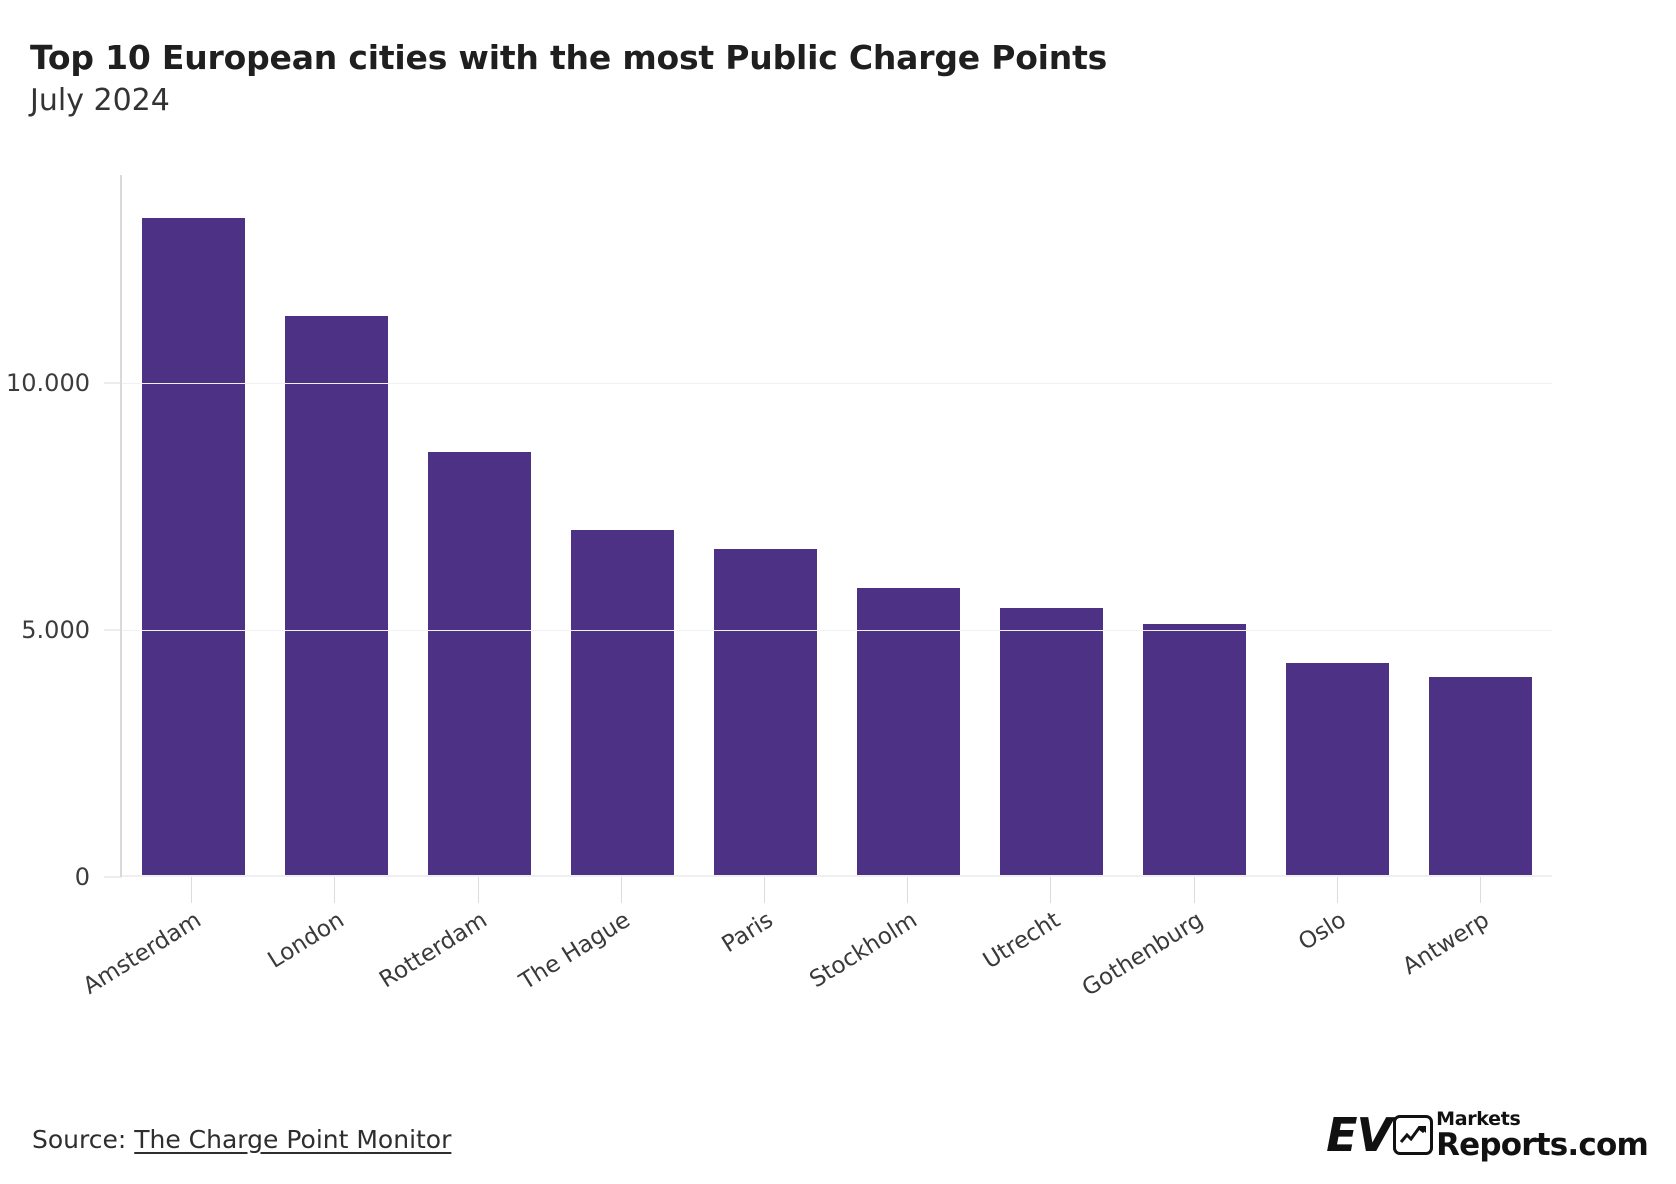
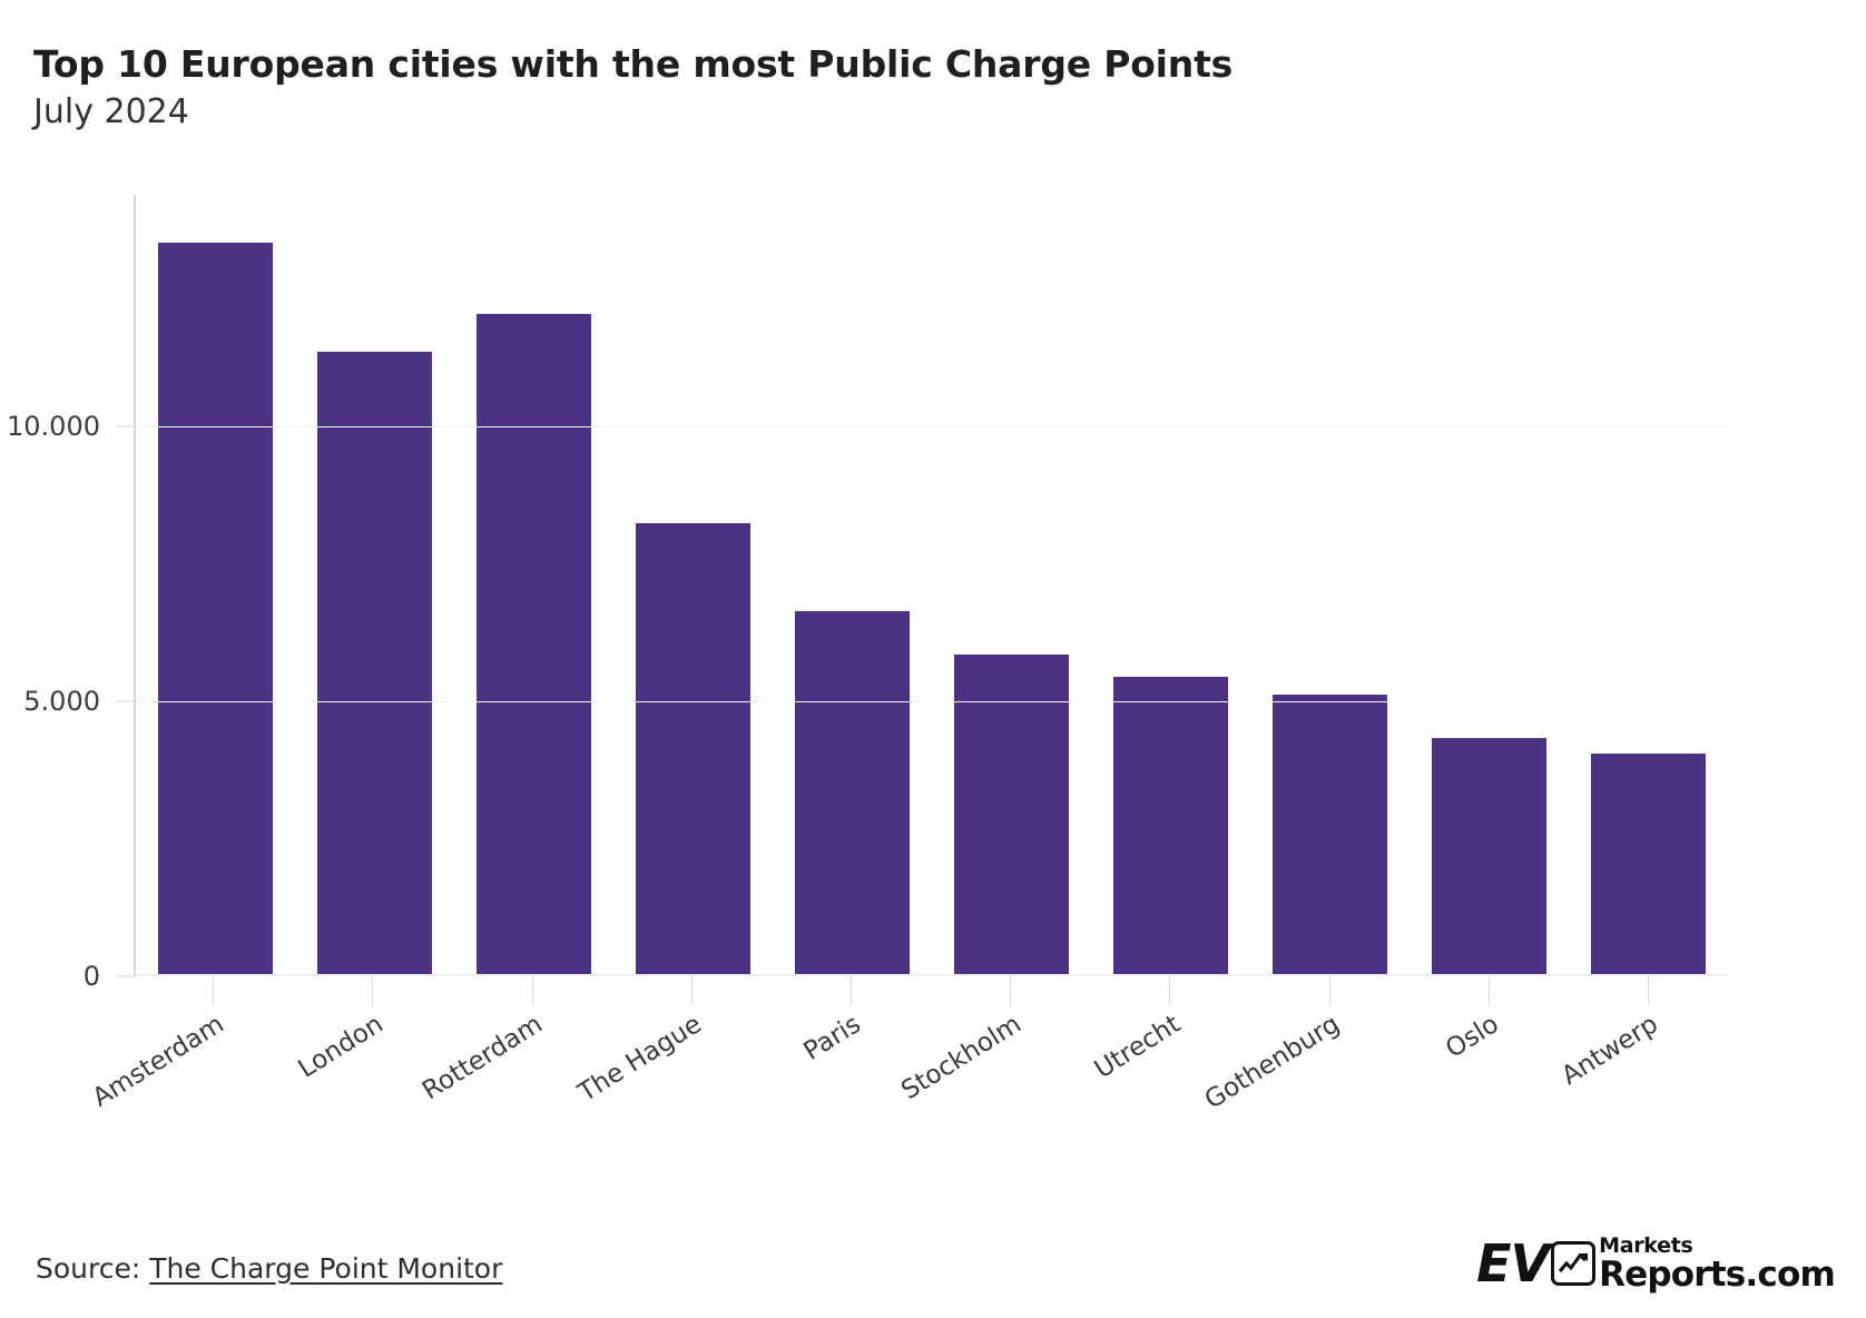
Rotterdam: 8600 -> 12000
The Hague: 7000 -> 8200
